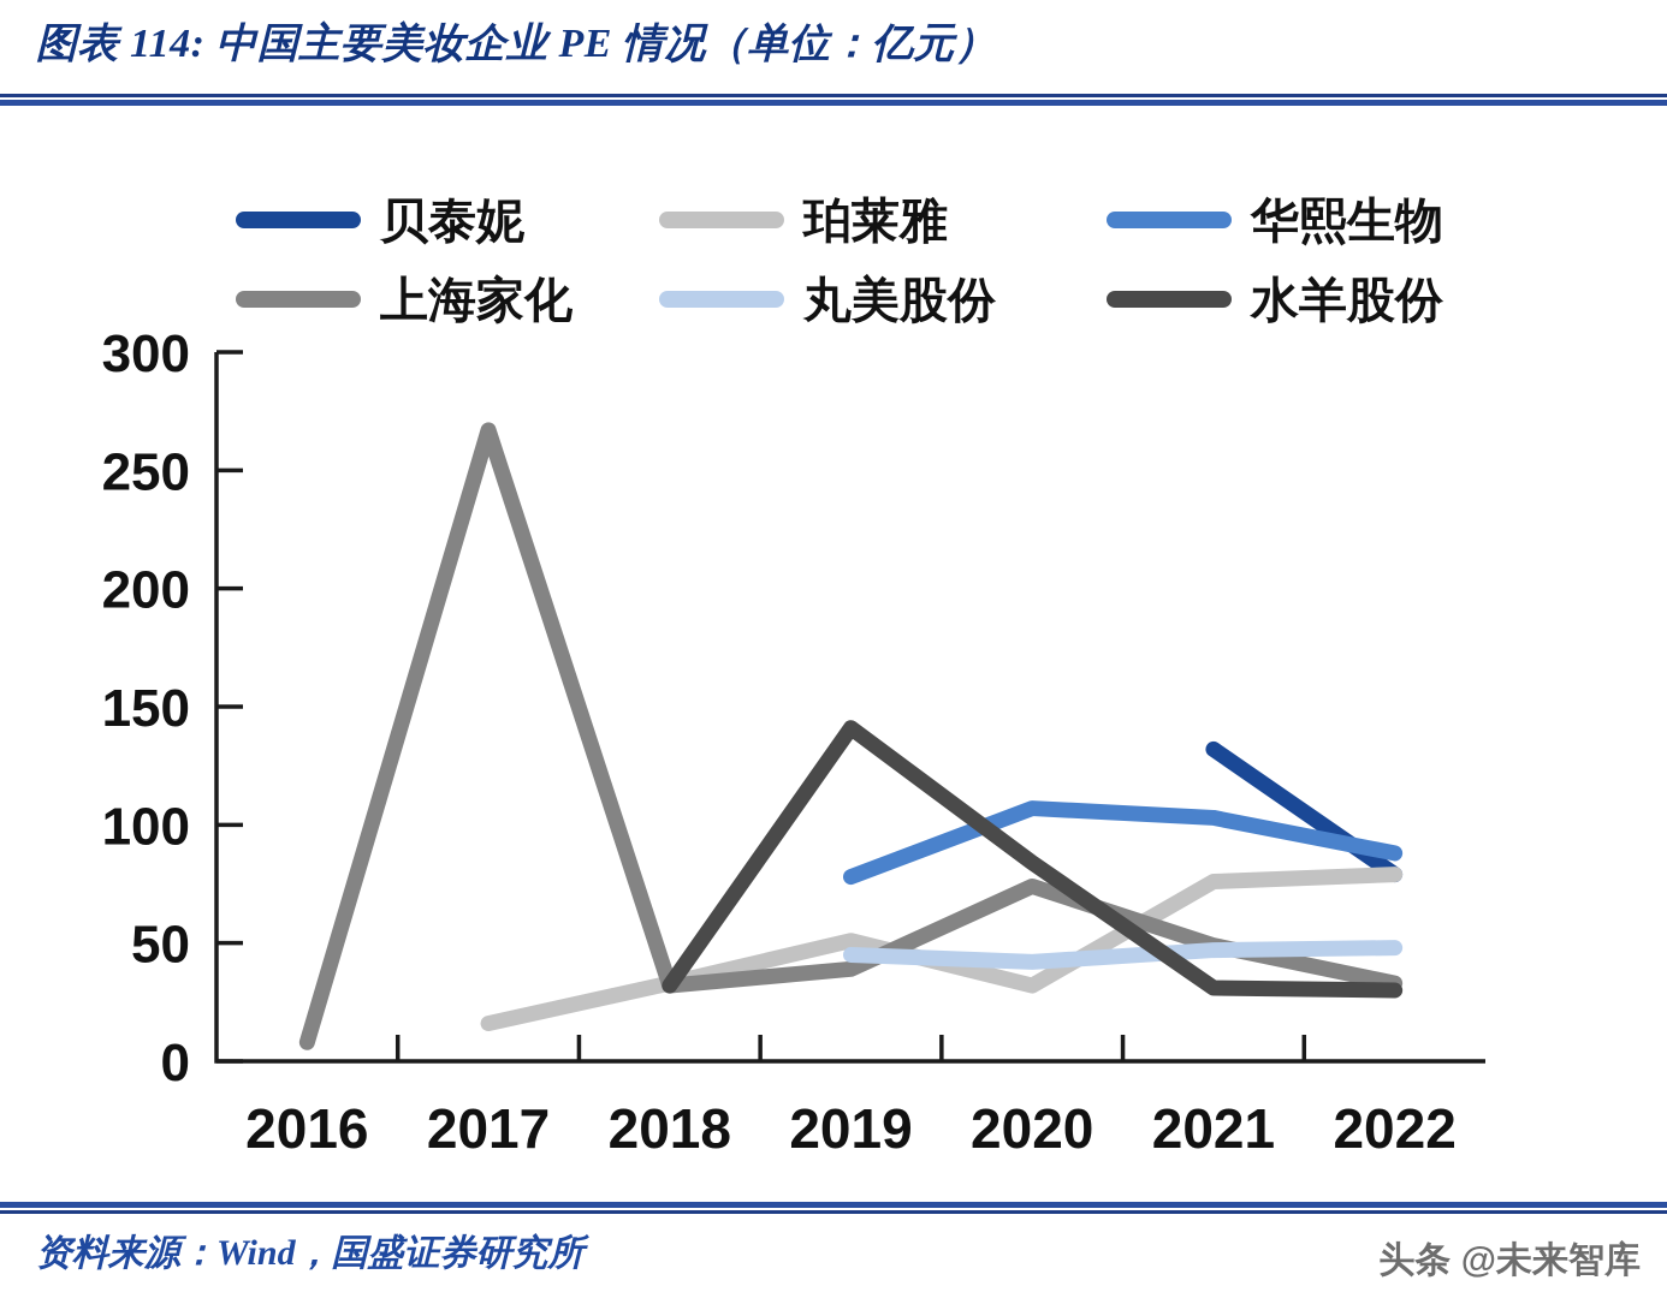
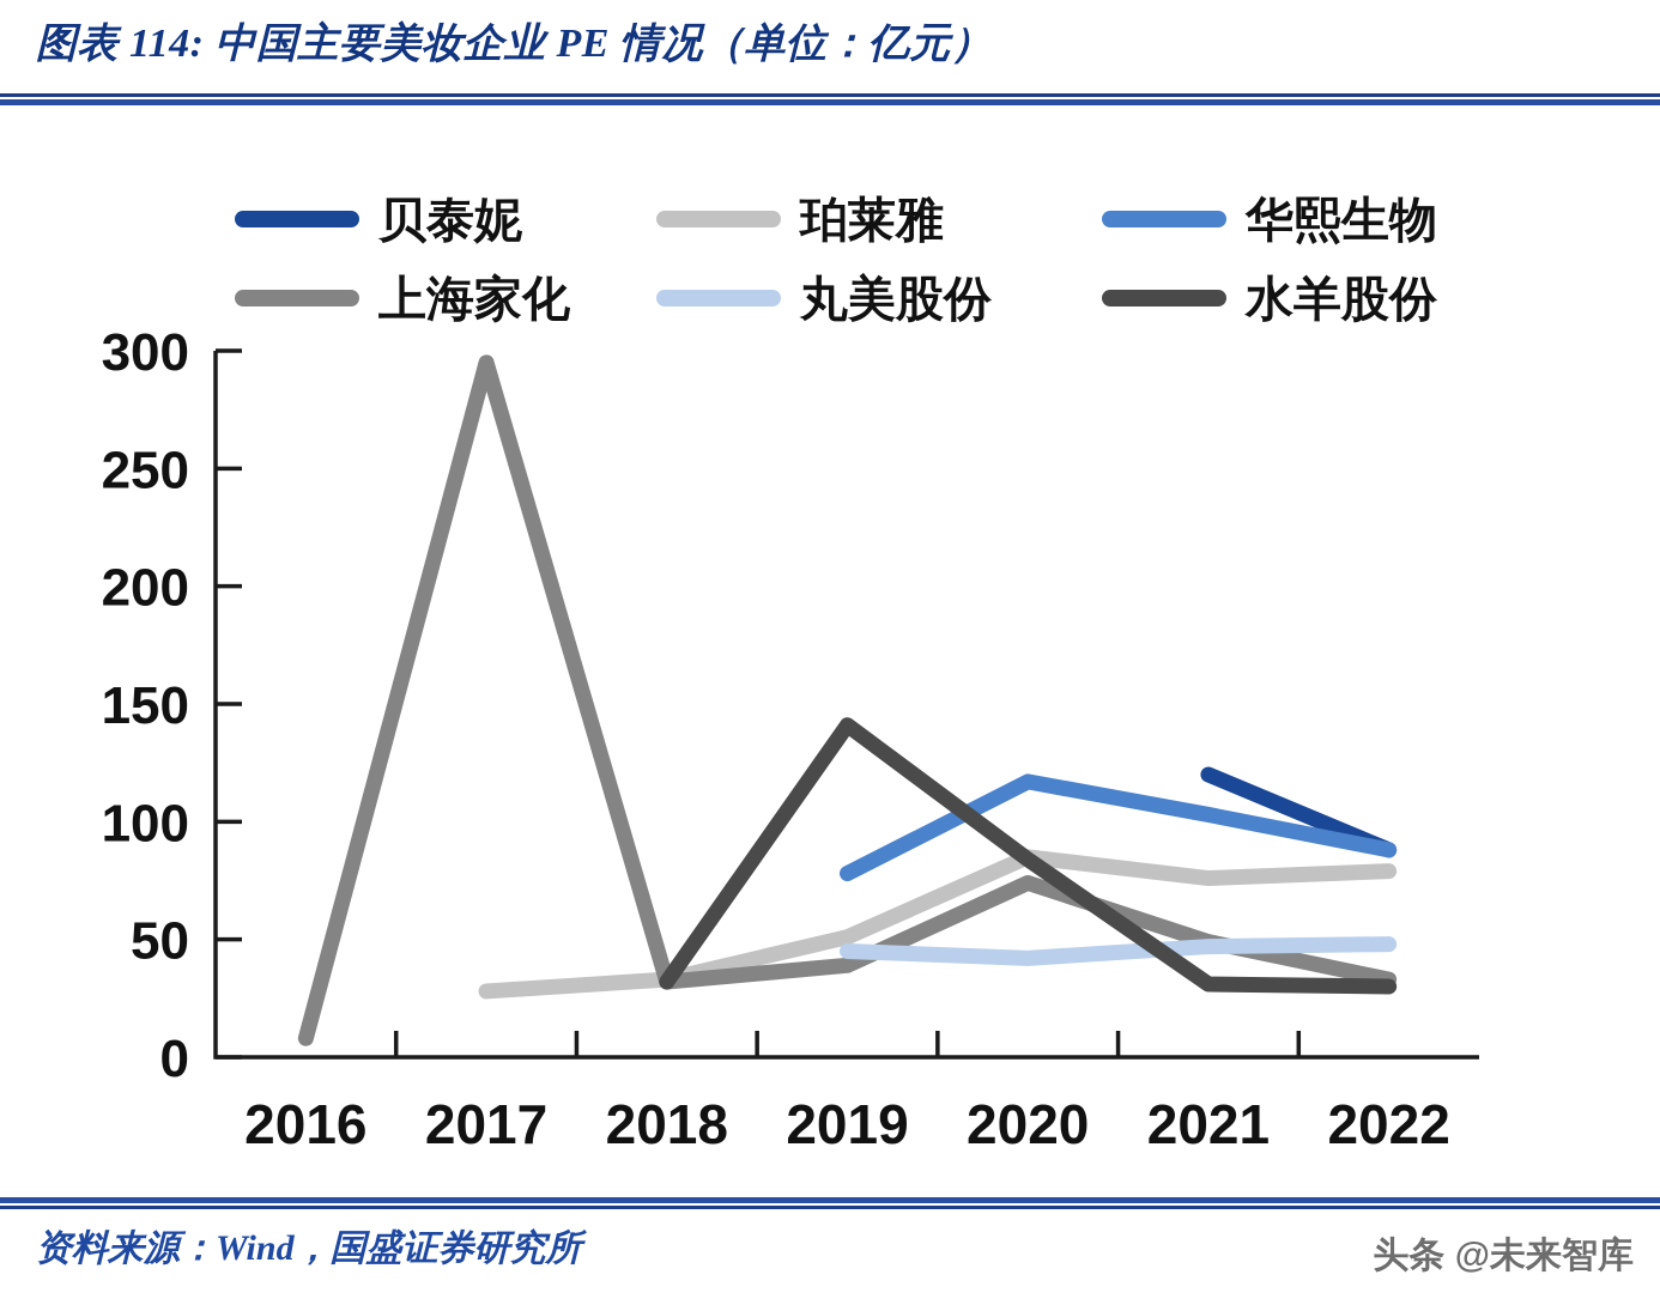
珀莱雅/2017: 16 -> 28
上海家化/2017: 267 -> 295
珀莱雅/2020: 32 -> 85
华熙生物/2020: 107 -> 117
贝泰妮/2021: 132 -> 120
贝泰妮/2022: 79 -> 88
